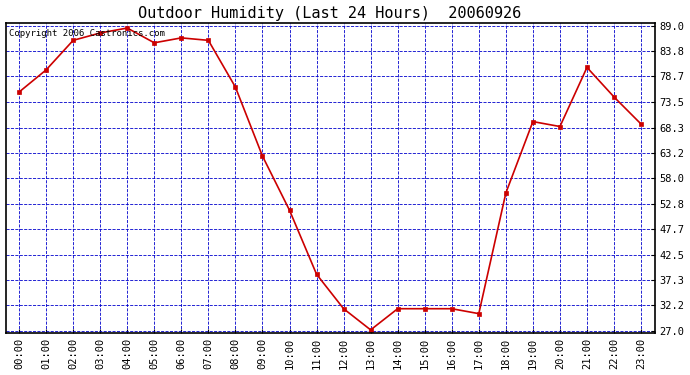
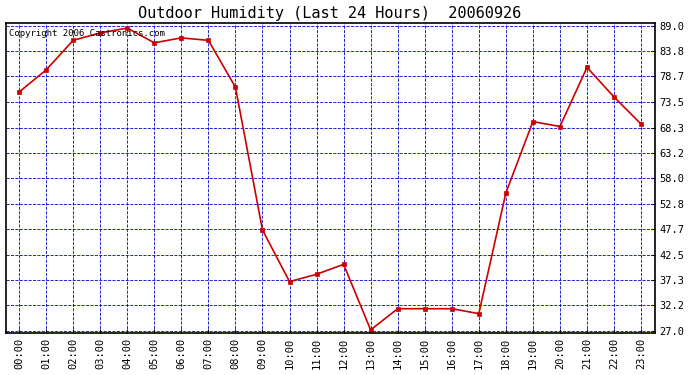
09:00: 62.5 -> 47.5
10:00: 51.5 -> 37.0
12:00: 31.5 -> 40.5
